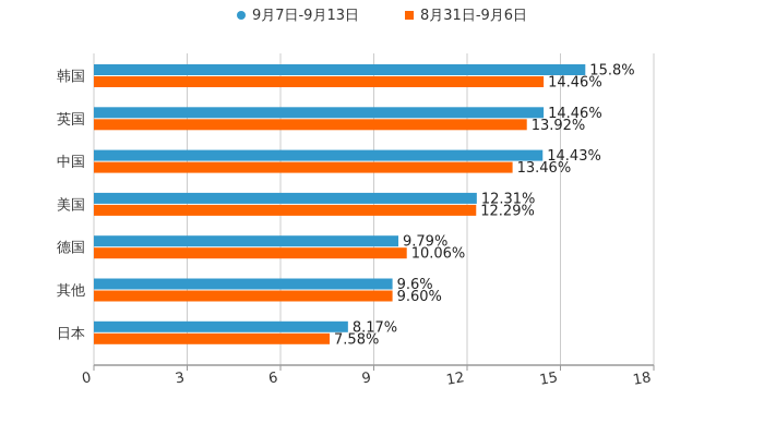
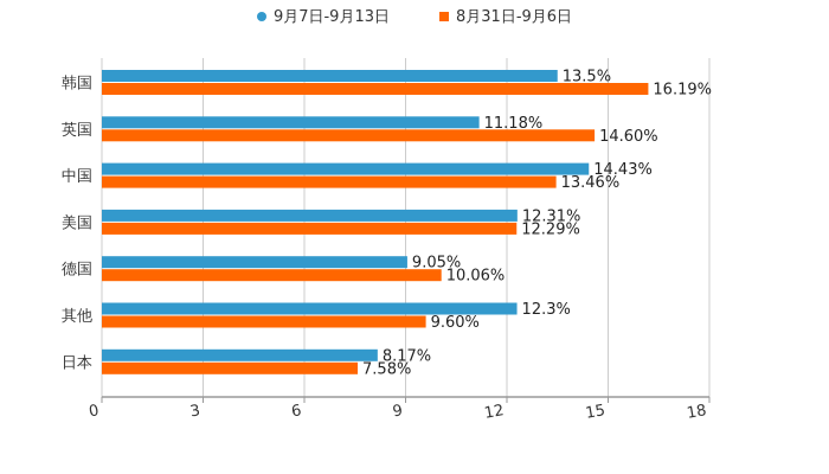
9月7日-9月13日/韩国: 15.8% -> 13.5%
8月31日-9月6日/韩国: 14.46% -> 16.19%
9月7日-9月13日/英国: 14.46% -> 11.18%
8月31日-9月6日/英国: 13.92% -> 14.60%
9月7日-9月13日/德国: 9.79% -> 9.05%
9月7日-9月13日/其他: 9.6% -> 12.3%
